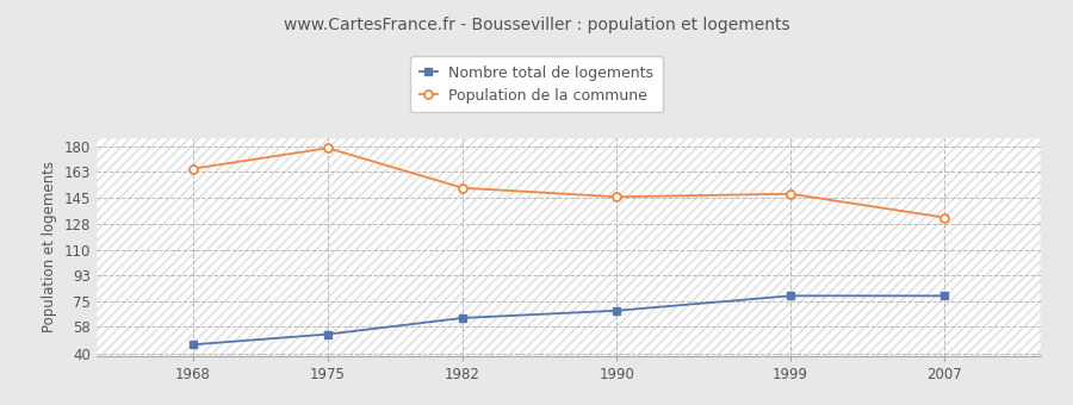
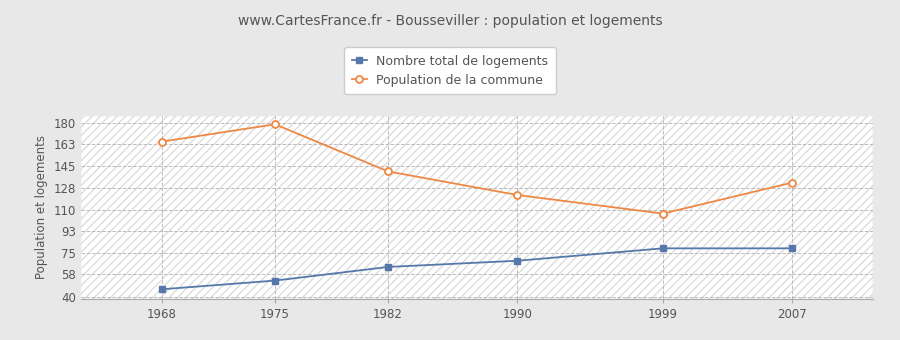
Population de la commune/1982: 152 -> 141
Population de la commune/1990: 146 -> 122
Population de la commune/1999: 148 -> 107
